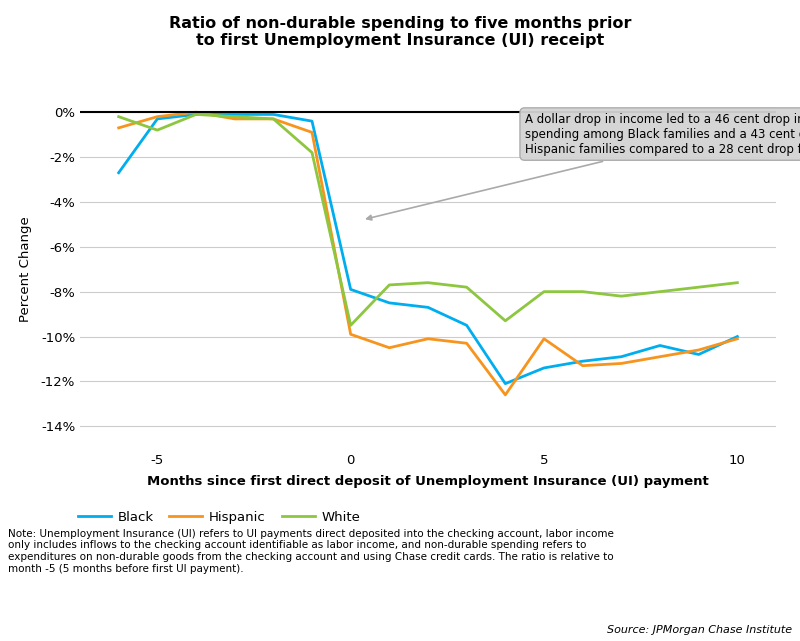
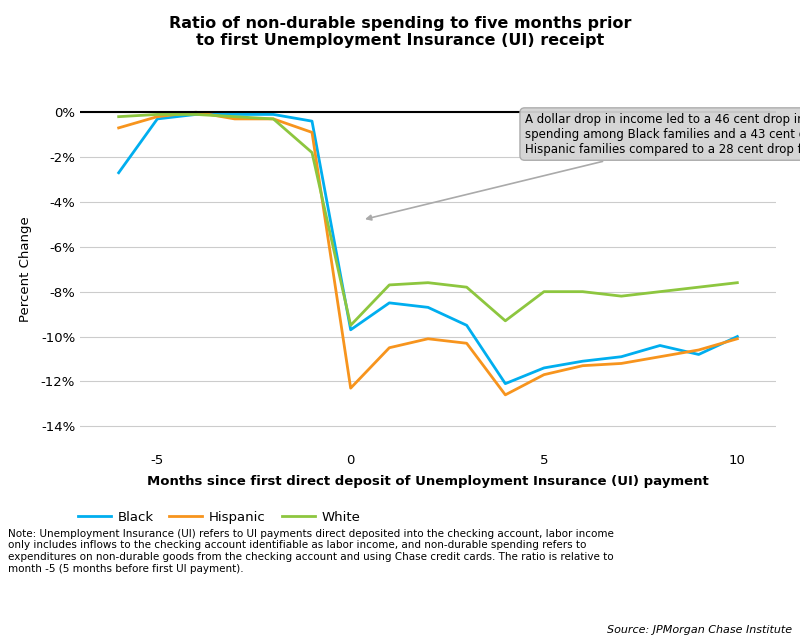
White/-5: -0.8% -> -0.1%
Black/0: -7.9% -> -9.7%
Hispanic/0: -9.9% -> -12.3%
Hispanic/5: -10.1% -> -11.7%
